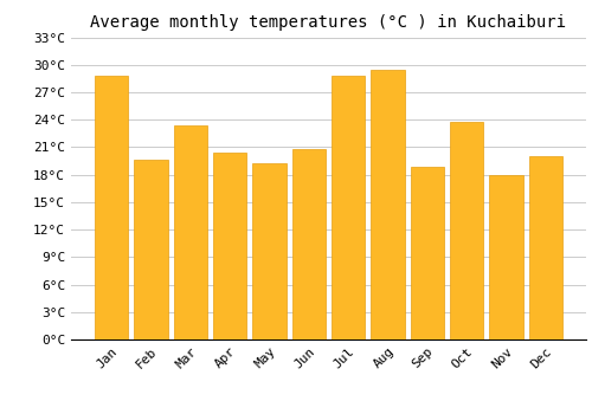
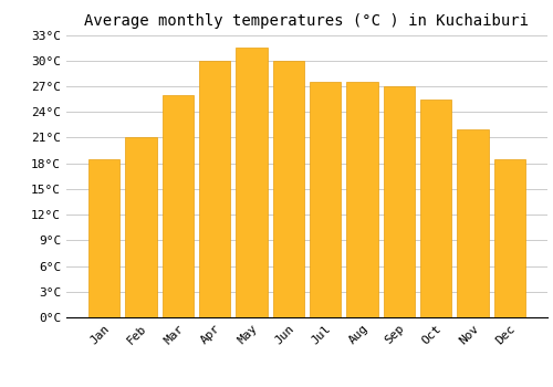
Jan: 28.8°C -> 18.5°C
Feb: 19.6°C -> 21.0°C
Mar: 23.4°C -> 26.0°C
Apr: 20.4°C -> 30.0°C
May: 19.2°C -> 31.5°C
Jun: 20.8°C -> 30.0°C
Jul: 28.8°C -> 27.5°C
Aug: 29.4°C -> 27.5°C
Sep: 18.8°C -> 27.0°C
Oct: 23.8°C -> 25.5°C
Nov: 18.0°C -> 22.0°C
Dec: 20.0°C -> 18.5°C
